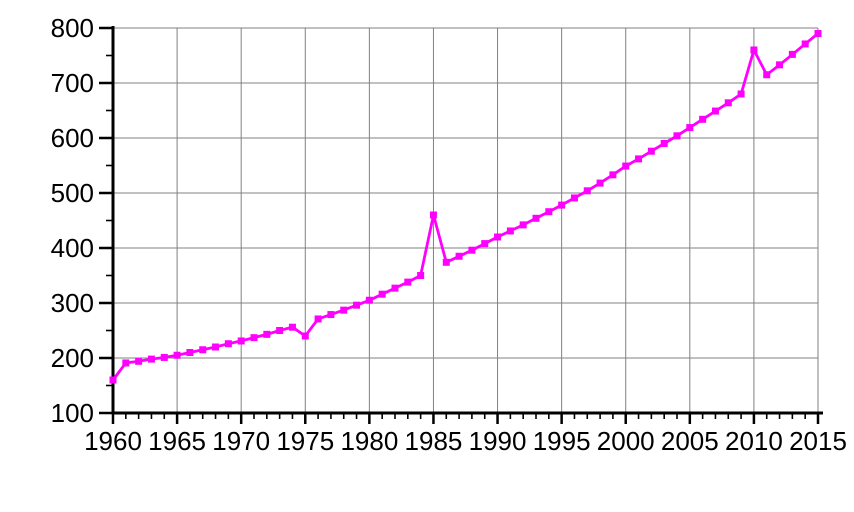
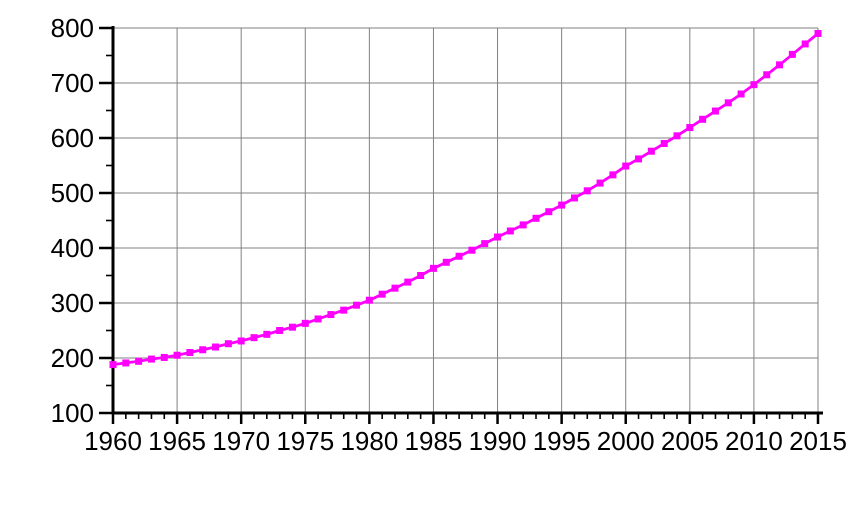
1960: 160 -> 190
1975: 240 -> 260
1985: 460 -> 360
2010: 760 -> 700
